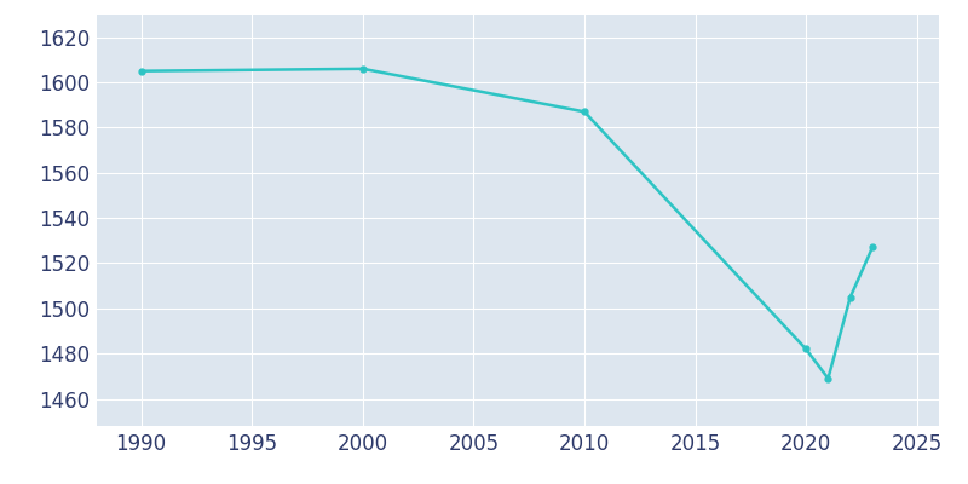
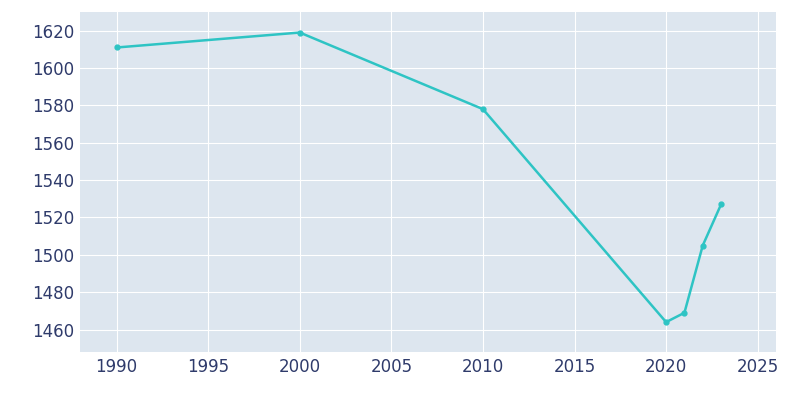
1990: 1605 -> 1611
2000: 1606 -> 1619
2010: 1587 -> 1578
2020: 1482 -> 1464
